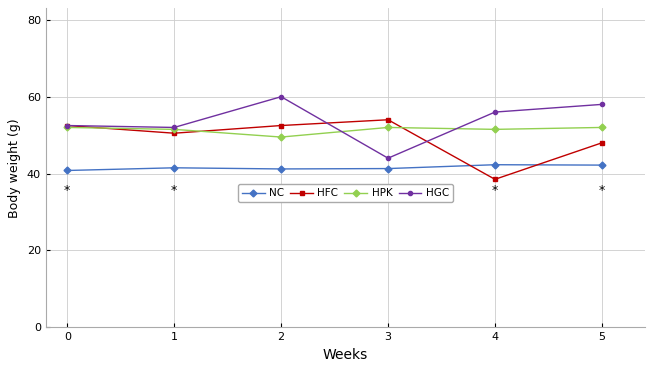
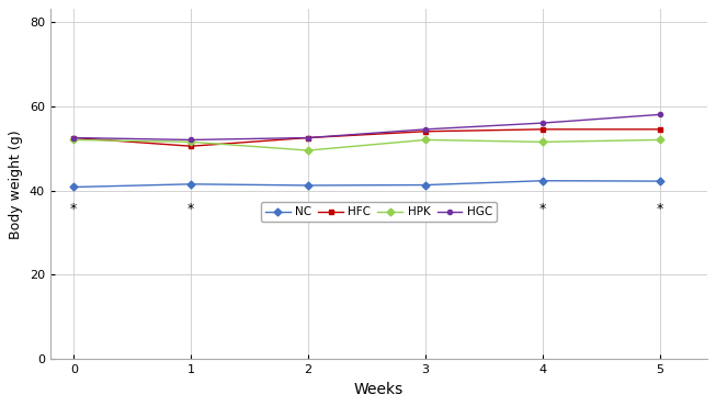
HGC/2: 60.0 -> 52.5
HGC/3: 44.0 -> 54.5
HFC/4: 38.5 -> 54.5
HFC/5: 48.0 -> 54.5
